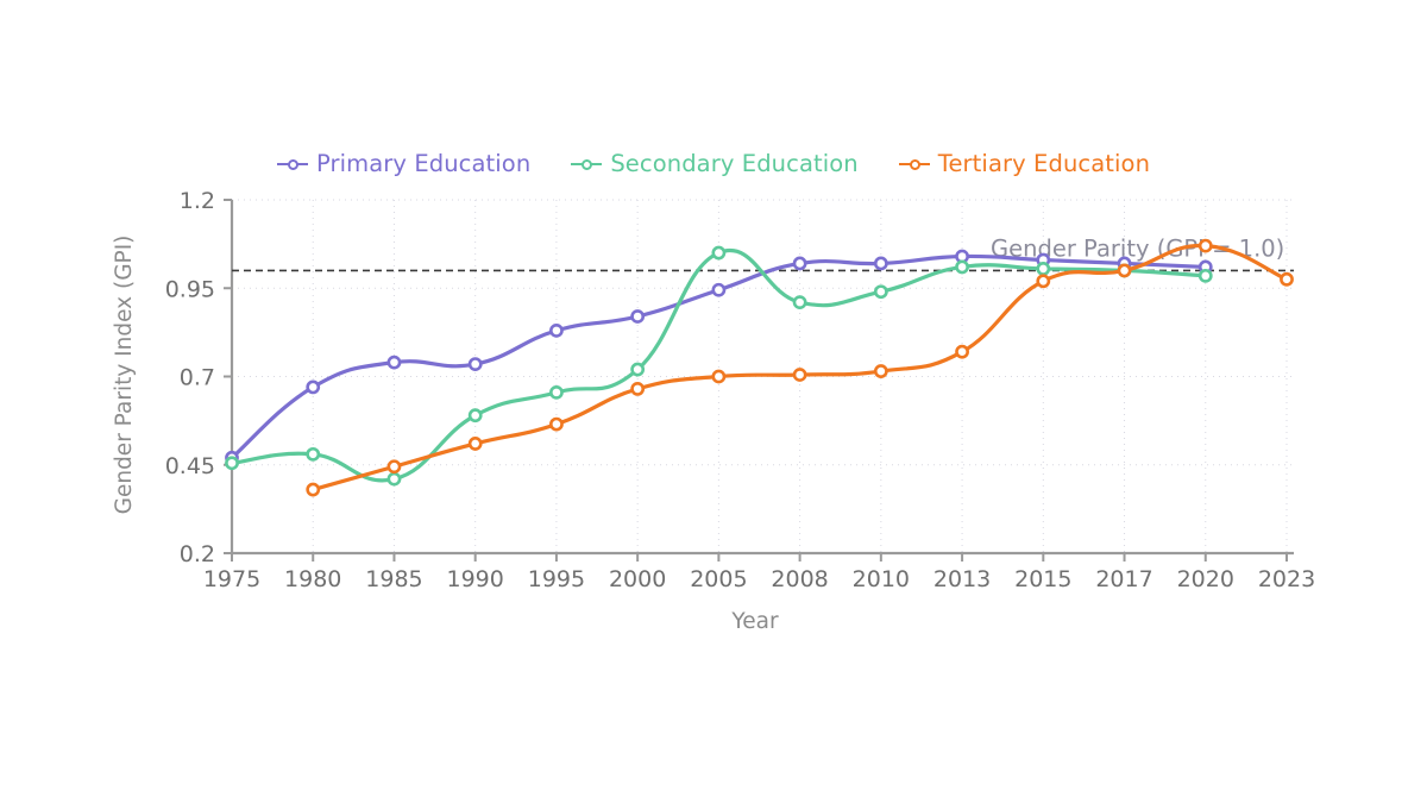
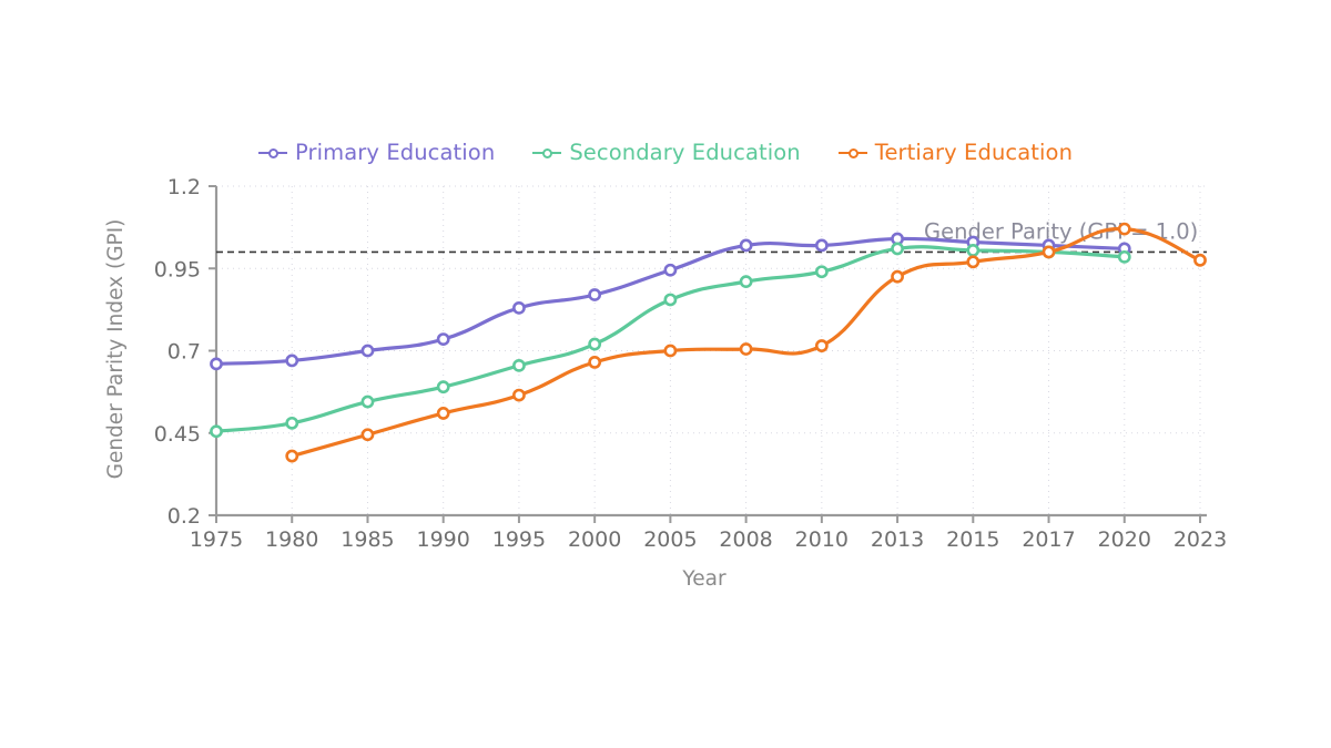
Primary Education/1975: 0.47 -> 0.66
Primary Education/1985: 0.74 -> 0.70
Secondary Education/1985: 0.41 -> 0.55
Secondary Education/2005: 1.05 -> 0.85
Tertiary Education/2013: 0.77 -> 0.93
